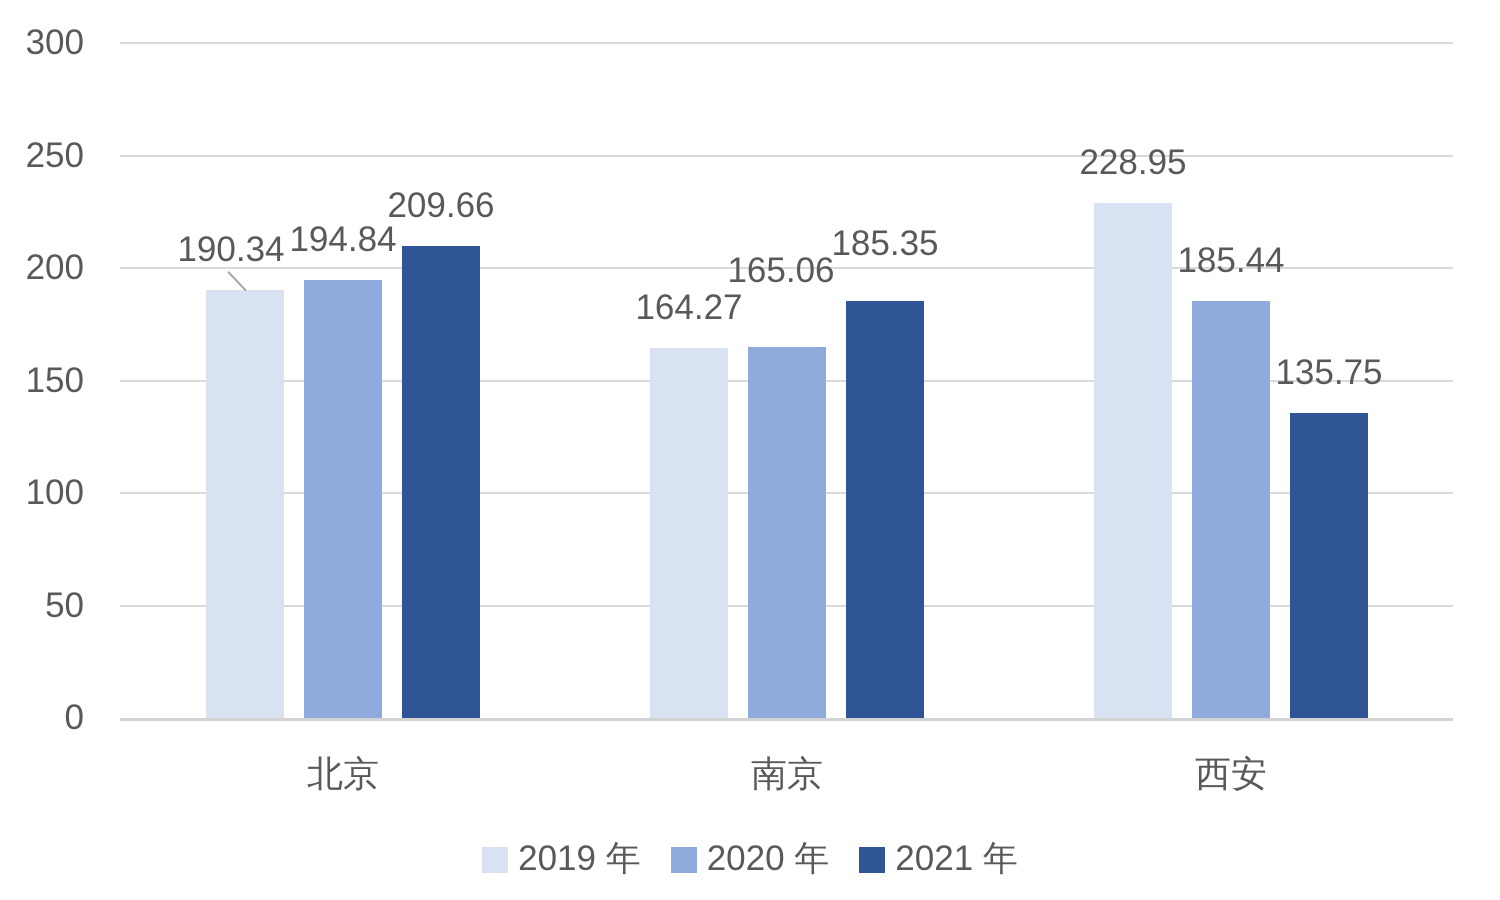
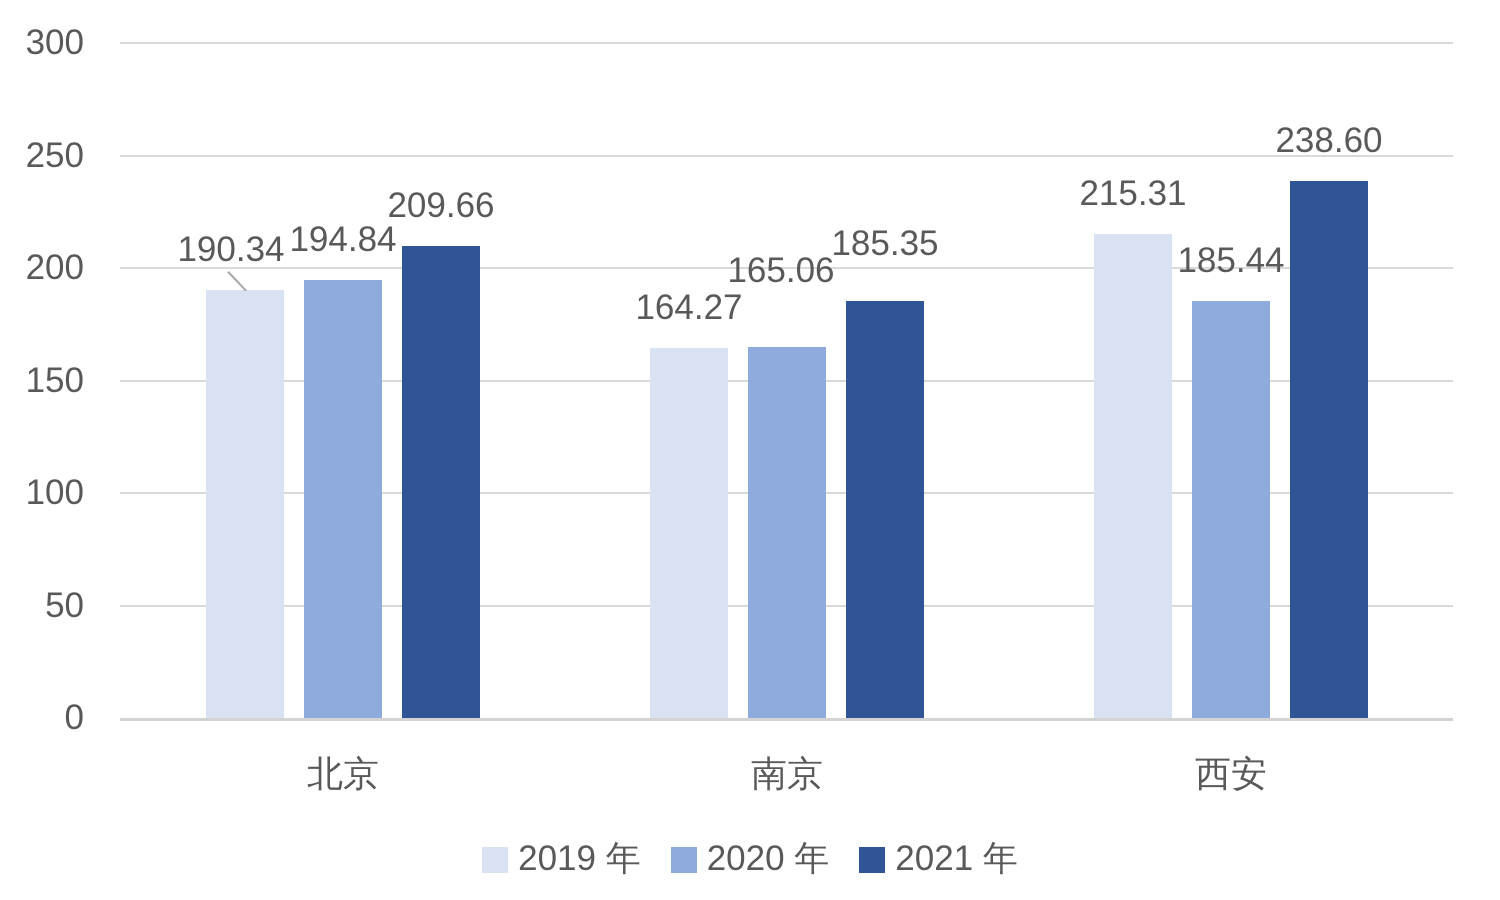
2019 年/西安: 228.95 -> 215.31
2021 年/西安: 135.75 -> 238.60
